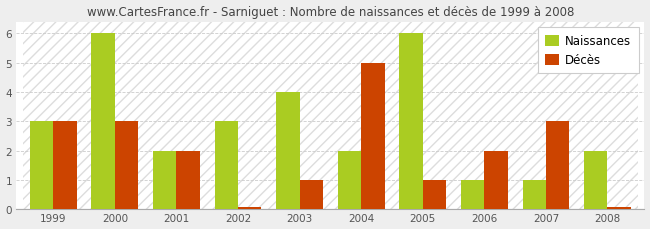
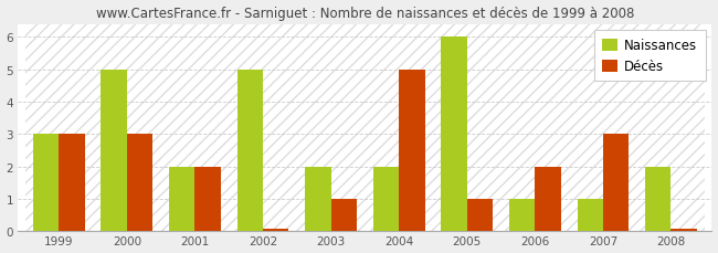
Naissances/2000: 6 -> 5
Naissances/2002: 3 -> 5
Naissances/2003: 4 -> 2
